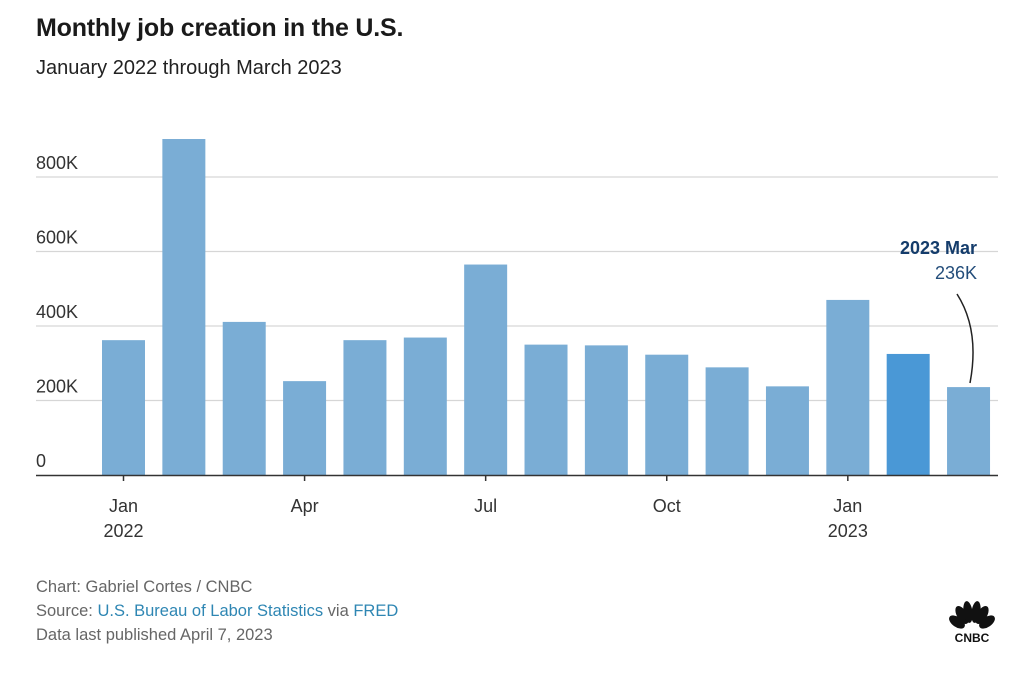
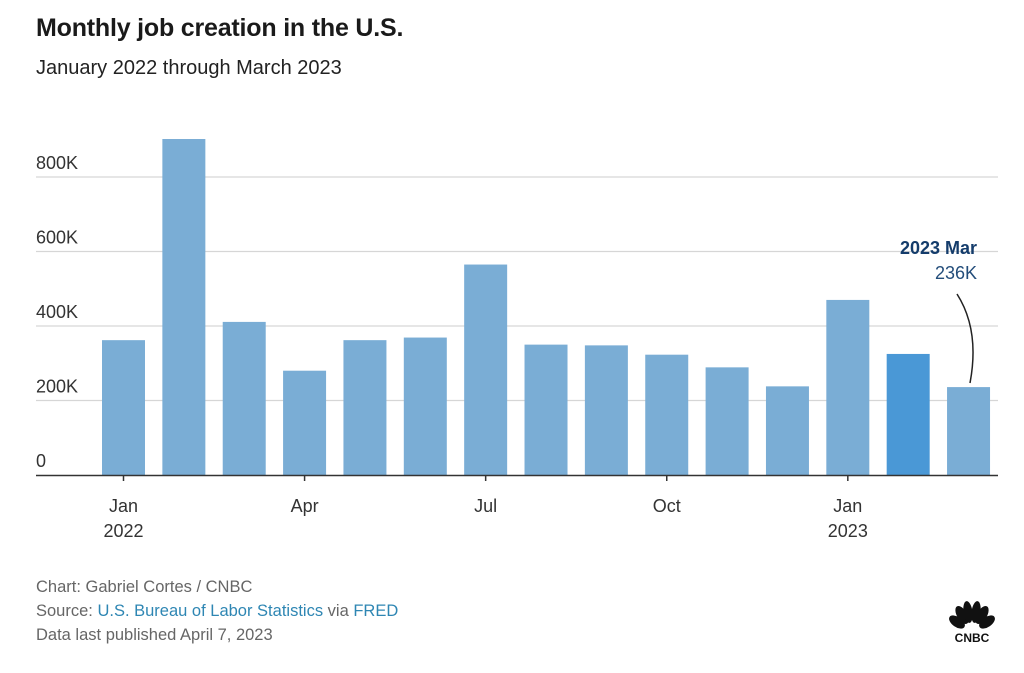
2022 Apr: 250K -> 280K
